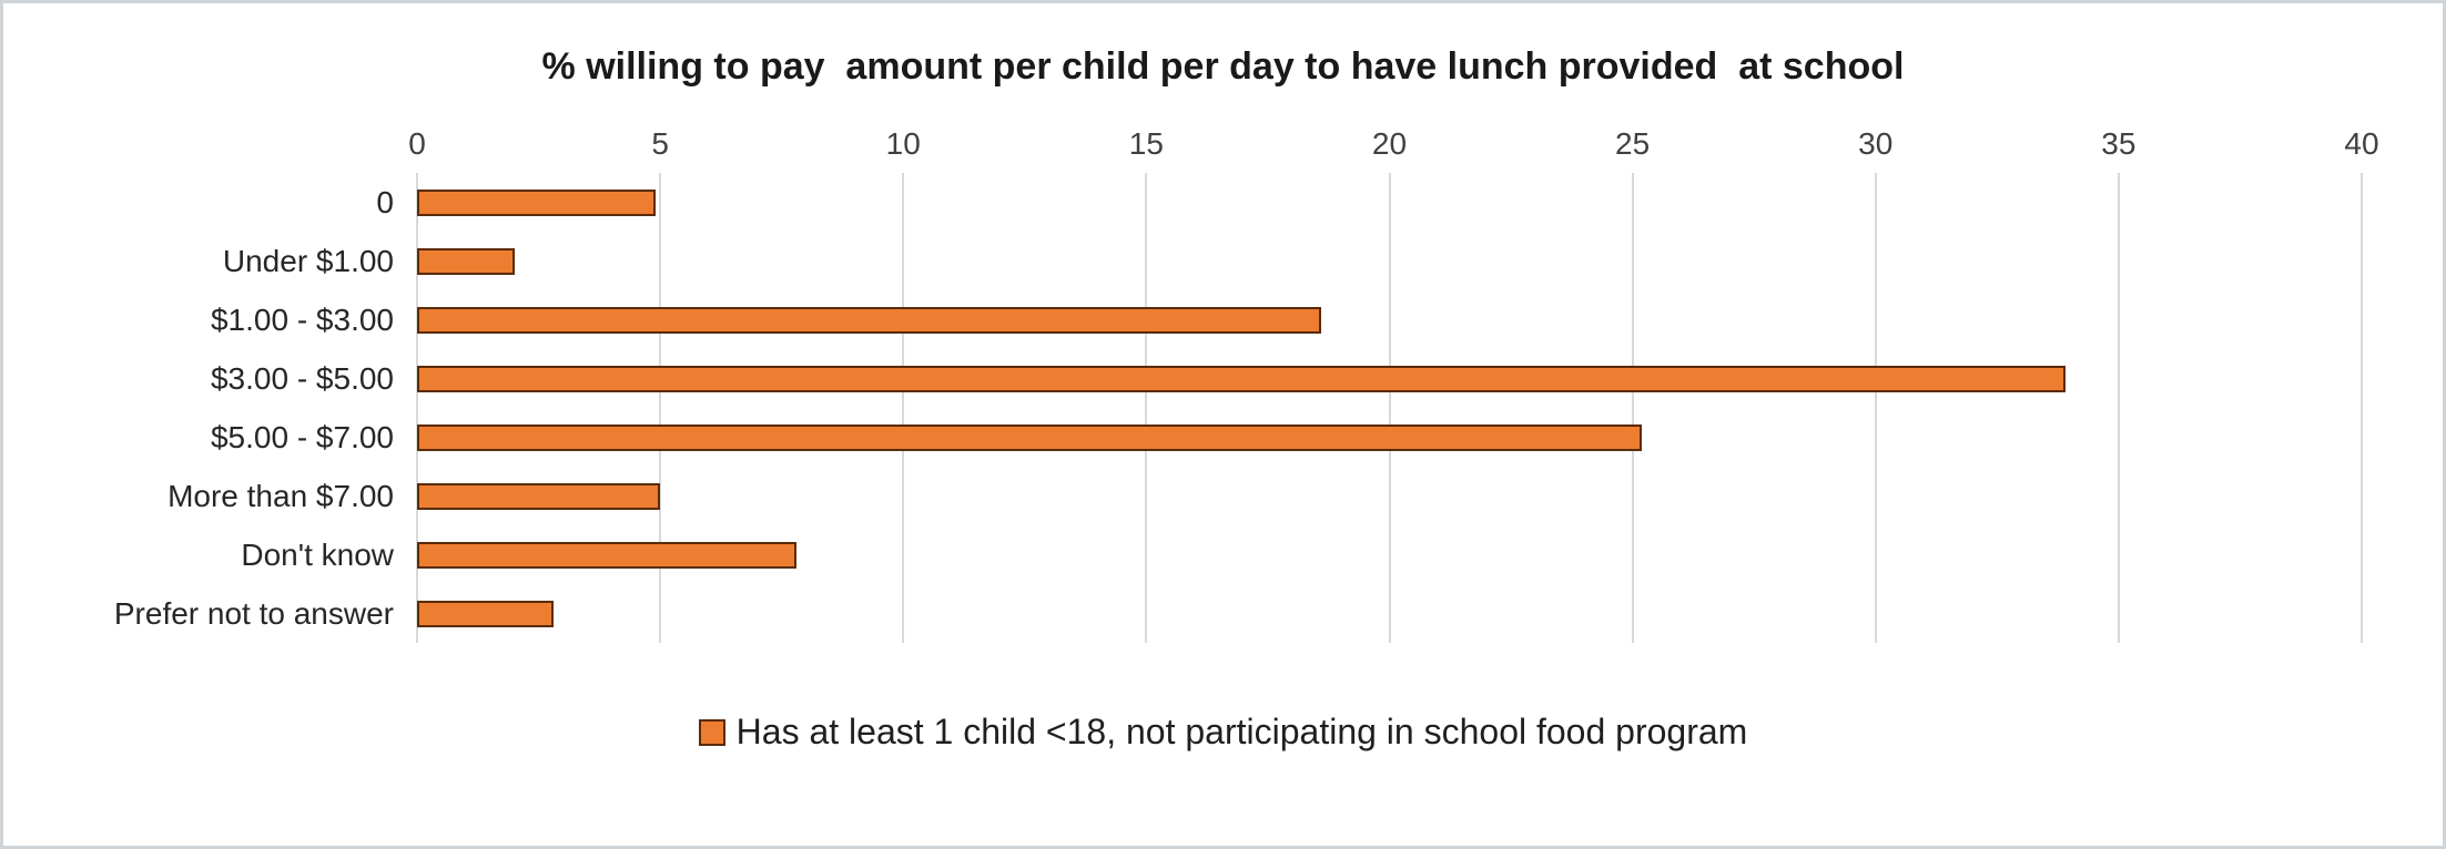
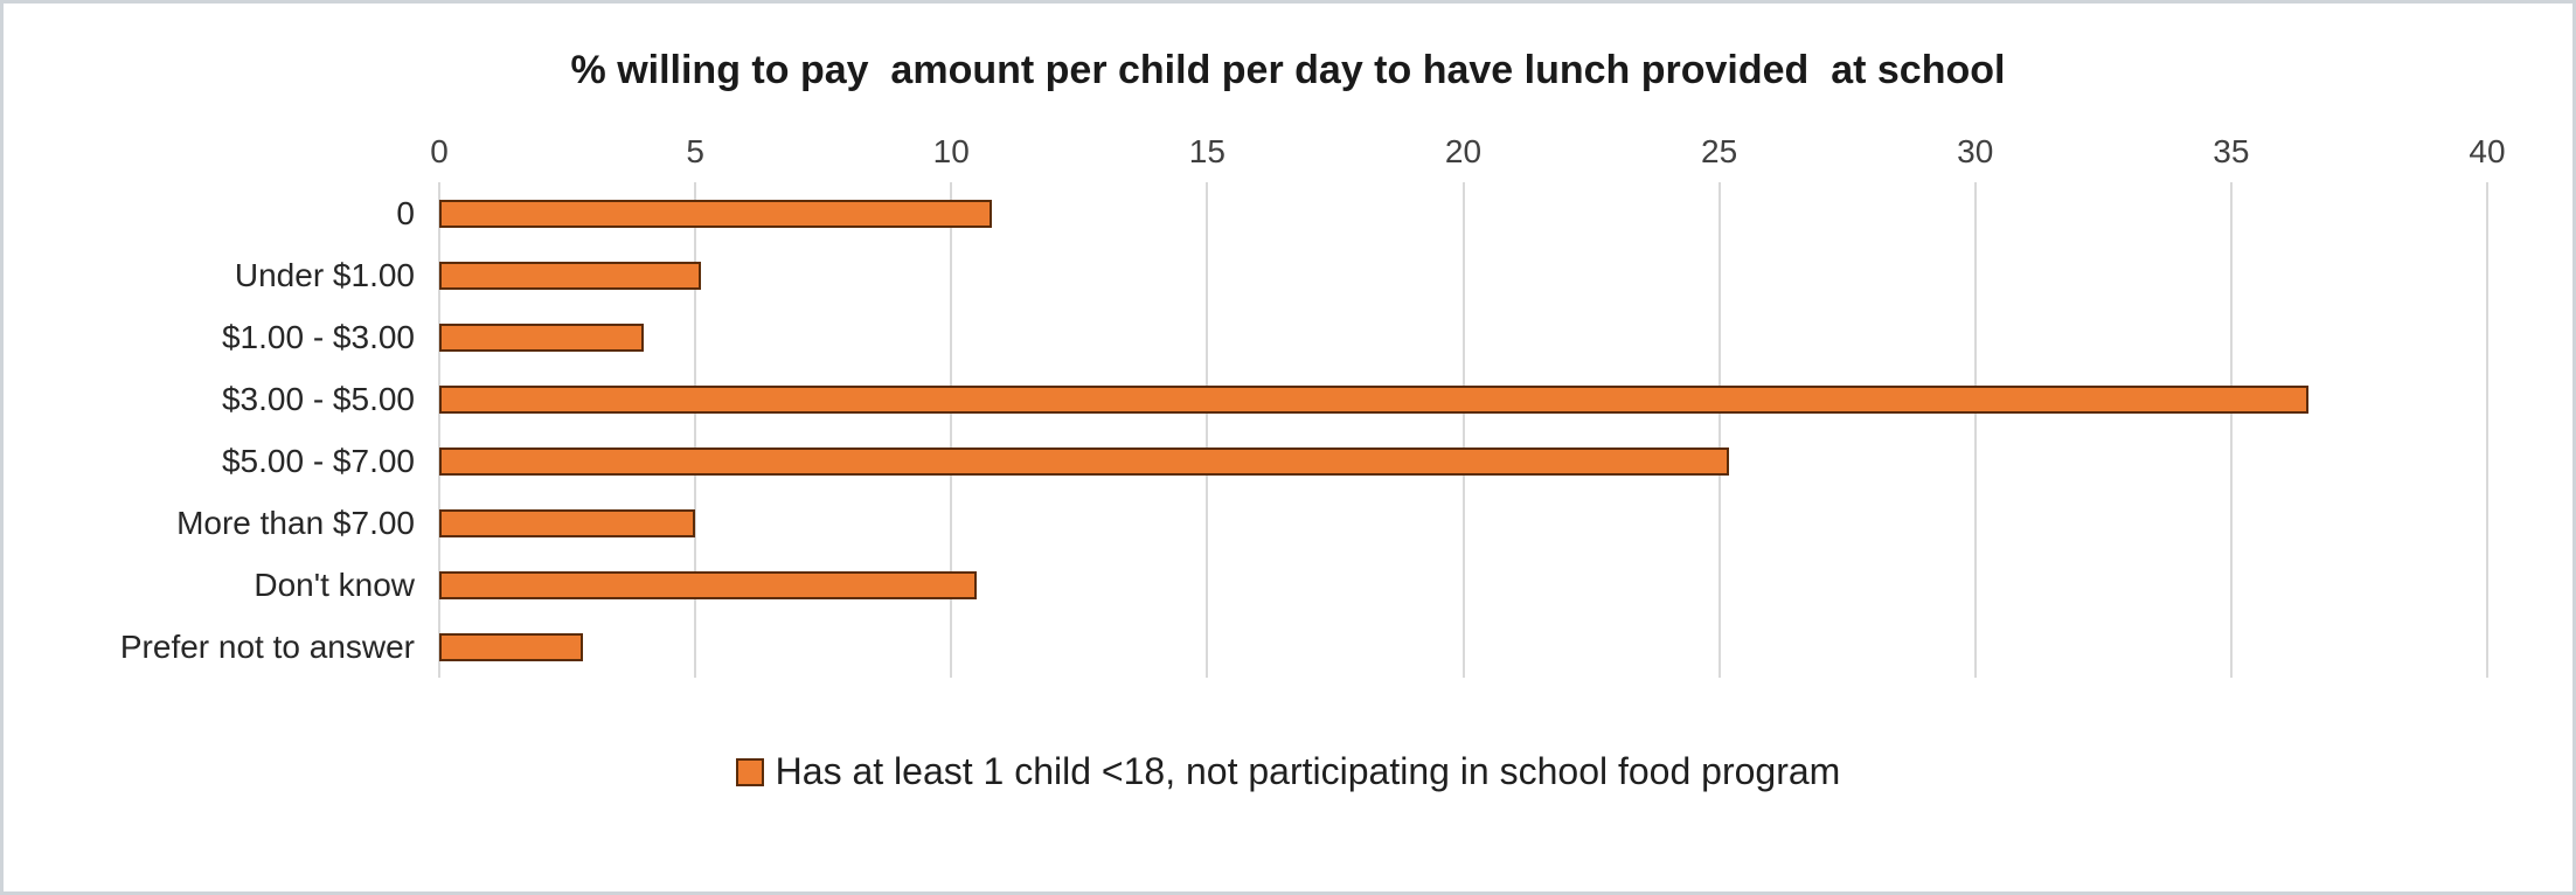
0: 4.9 -> 10.8
Under $1.00: 2.0 -> 5.1
$1.00 - $3.00: 18.6 -> 4.0
$3.00 - $5.00: 33.9 -> 36.5
Don't know: 7.8 -> 10.5
